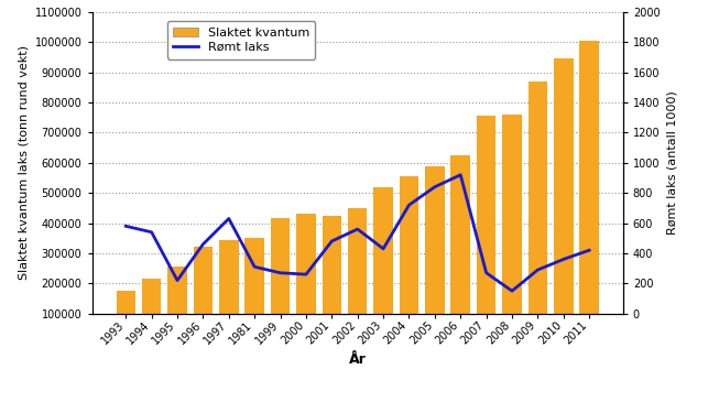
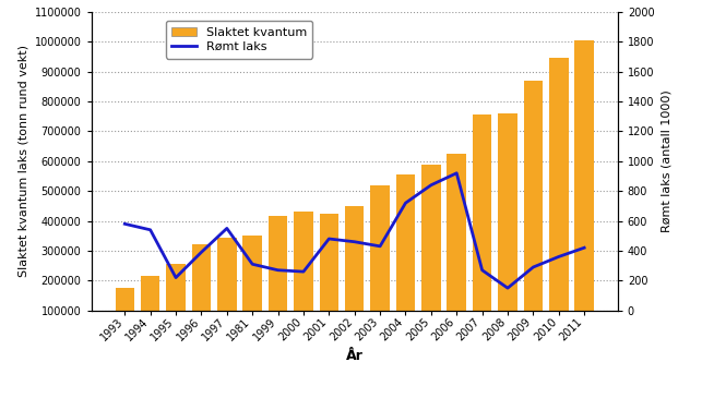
Rømt laks/1996: 460 -> 390
Rømt laks/1997: 630 -> 550
Rømt laks/2002: 560 -> 460
